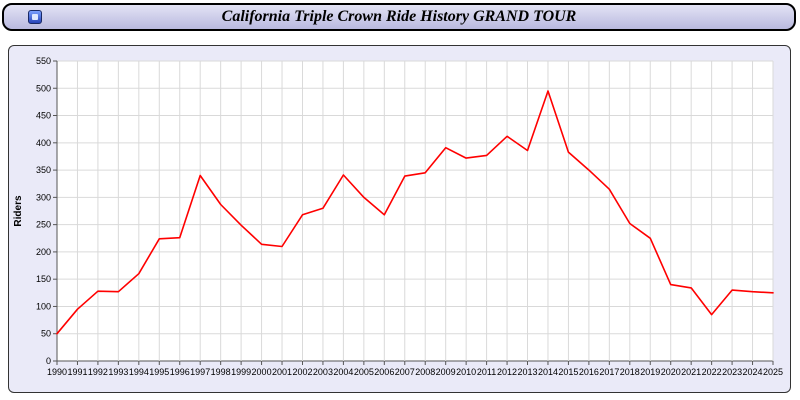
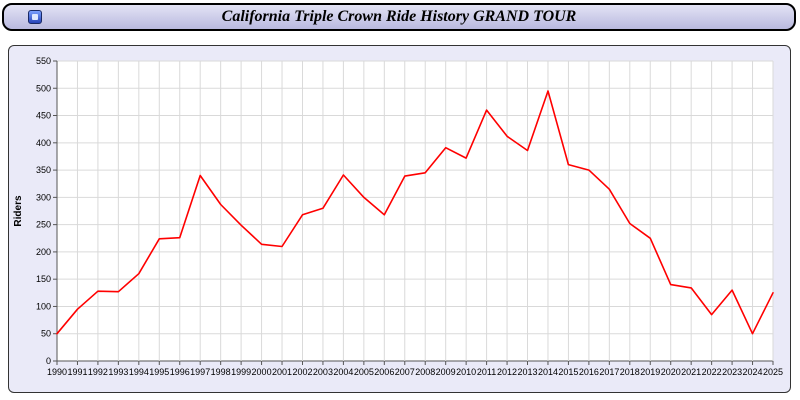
2011: 380 -> 460
2015: 380 -> 360
2024: 130 -> 50
